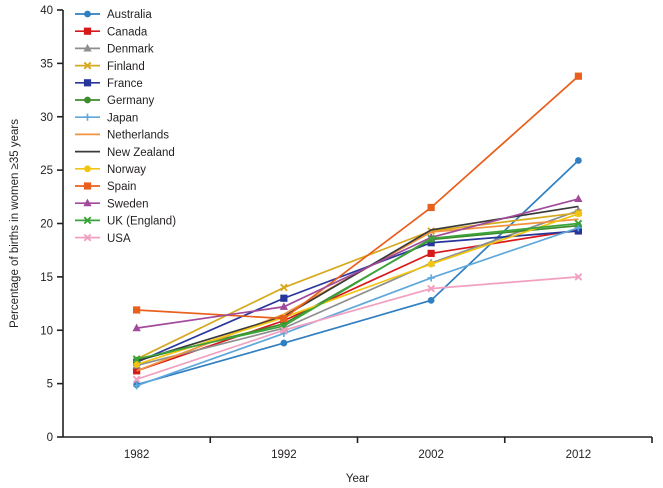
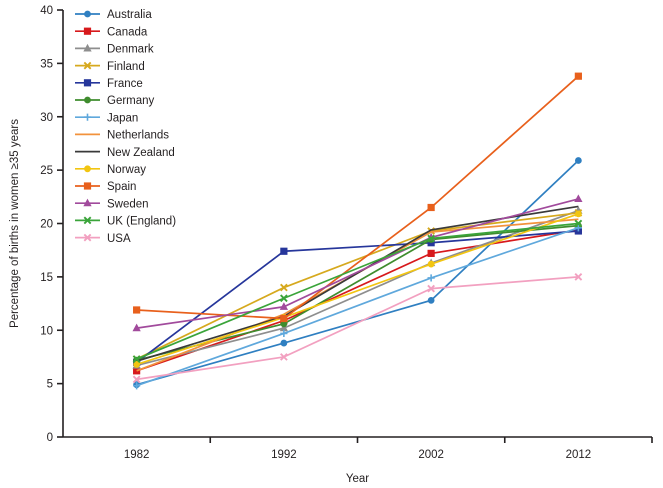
France/1992: 13.0 -> 17.4
UK (England)/1992: 10.4 -> 13.0
USA/1992: 10.0 -> 7.5
